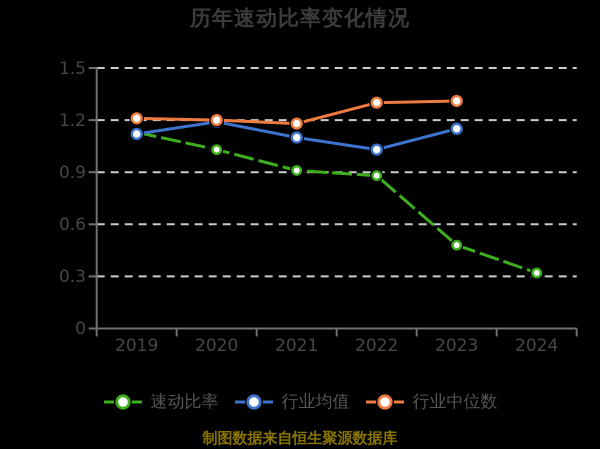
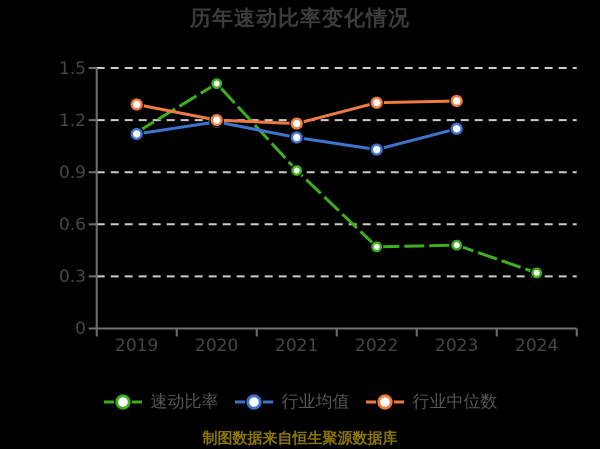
行业中位数/2019: 1.21 -> 1.29
速动比率/2020: 1.03 -> 1.41
速动比率/2022: 0.88 -> 0.47
